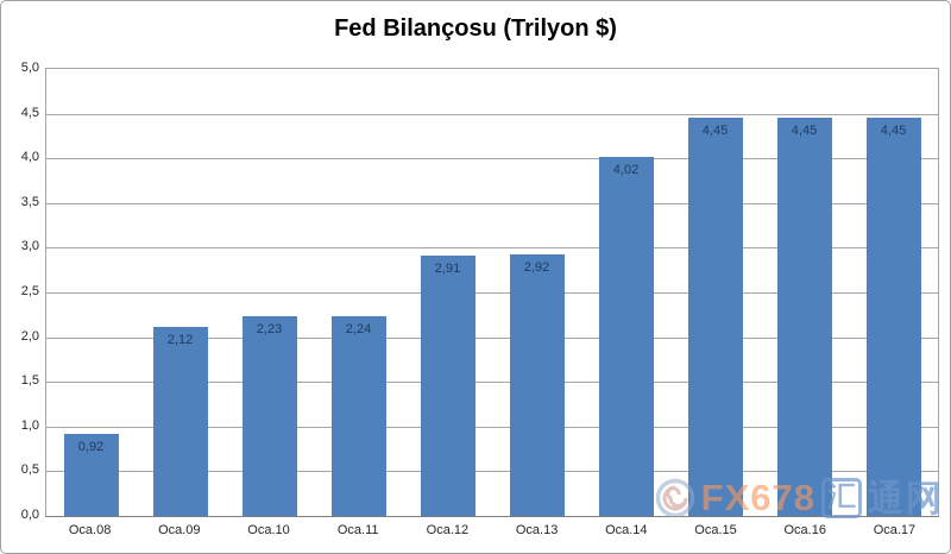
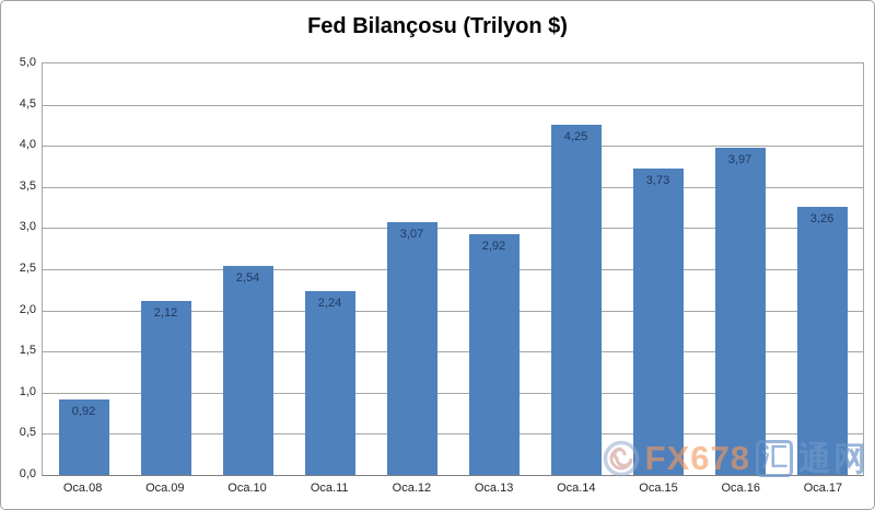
Oca.10: 2,23 -> 2,54
Oca.12: 2,91 -> 3,07
Oca.14: 4,02 -> 4,25
Oca.15: 4,45 -> 3,73
Oca.16: 4,45 -> 3,97
Oca.17: 4,45 -> 3,26
